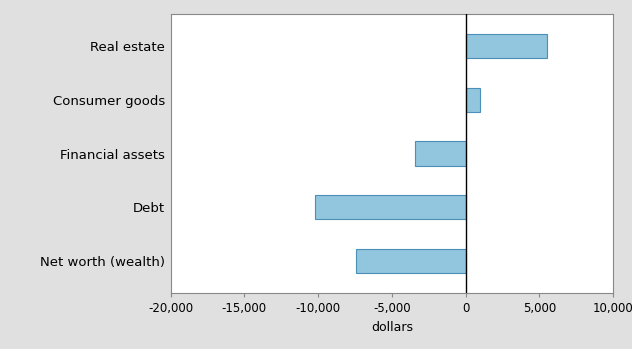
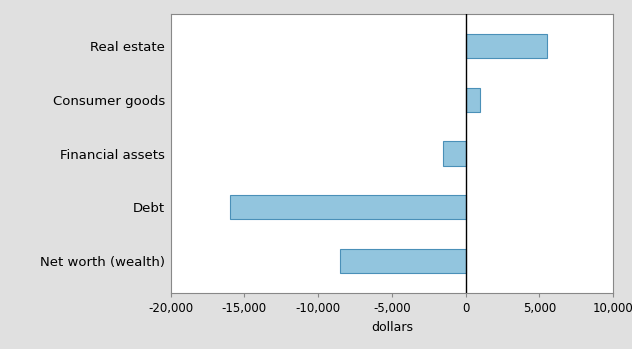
Financial assets: -3,400 -> -1,500
Debt: -10,200 -> -16,000
Net worth (wealth): -7,400 -> -8,500
